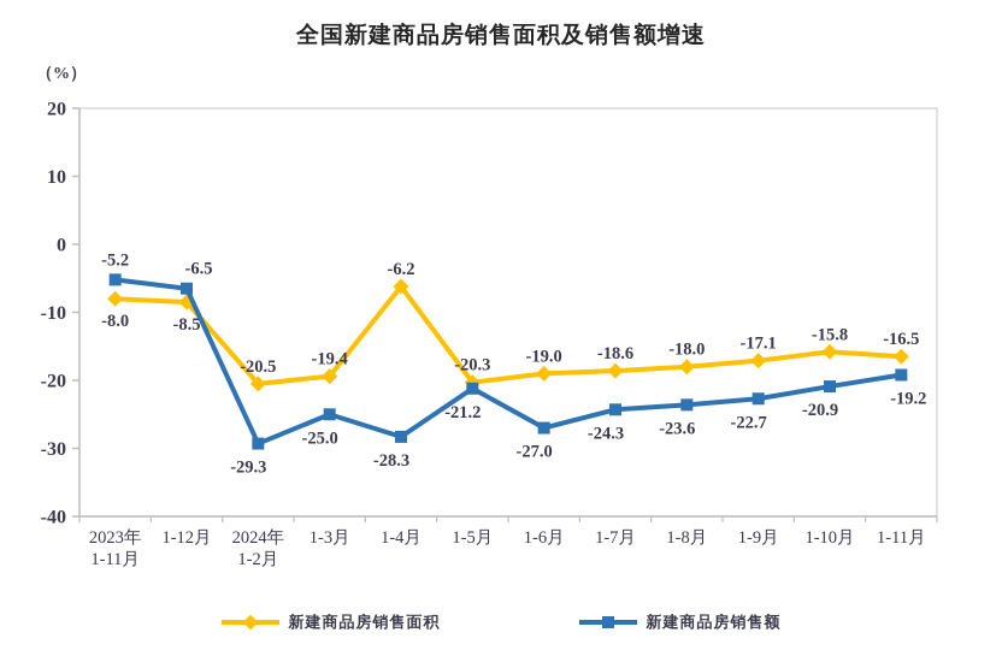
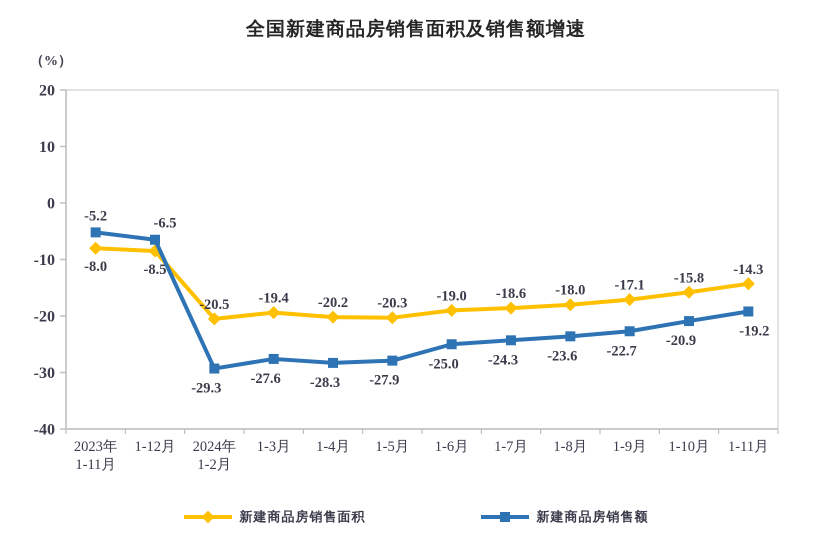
新建商品房销售额/1-3月: -25.0 -> -27.6
新建商品房销售面积/1-4月: -6.2 -> -20.2
新建商品房销售额/1-5月: -21.2 -> -27.9
新建商品房销售额/1-6月: -27.0 -> -25.0
新建商品房销售面积/1-11月: -16.5 -> -14.3
